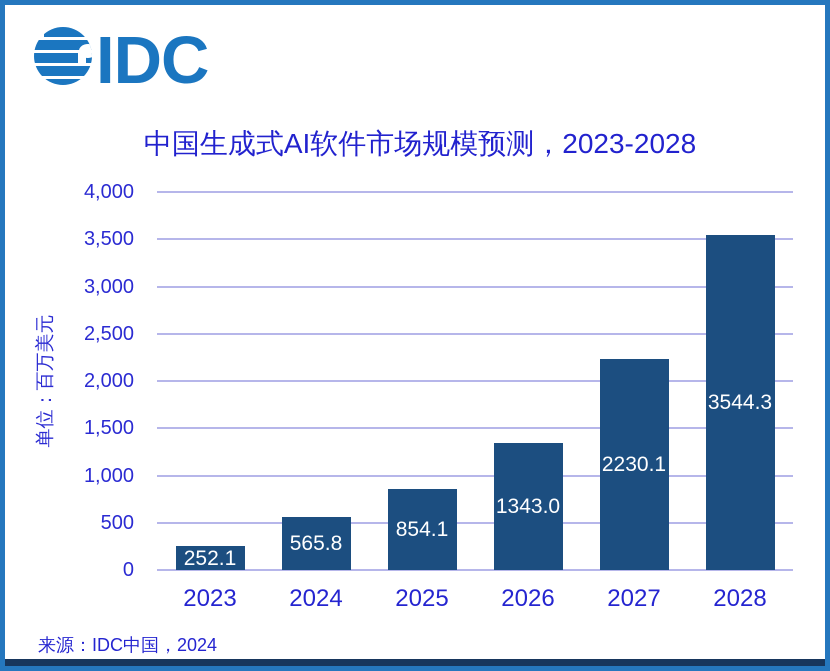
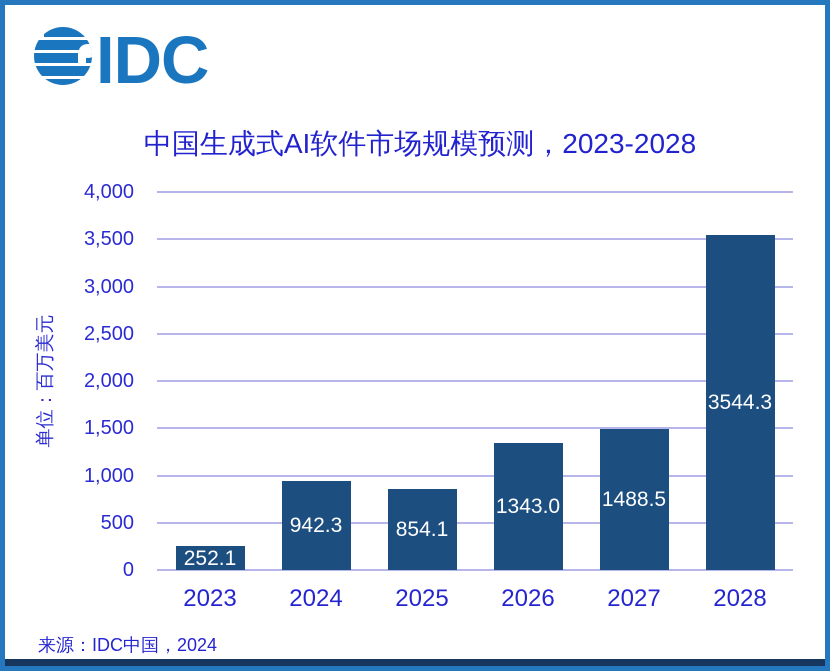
2024: 565.8 -> 942.3
2027: 2230.1 -> 1488.5
